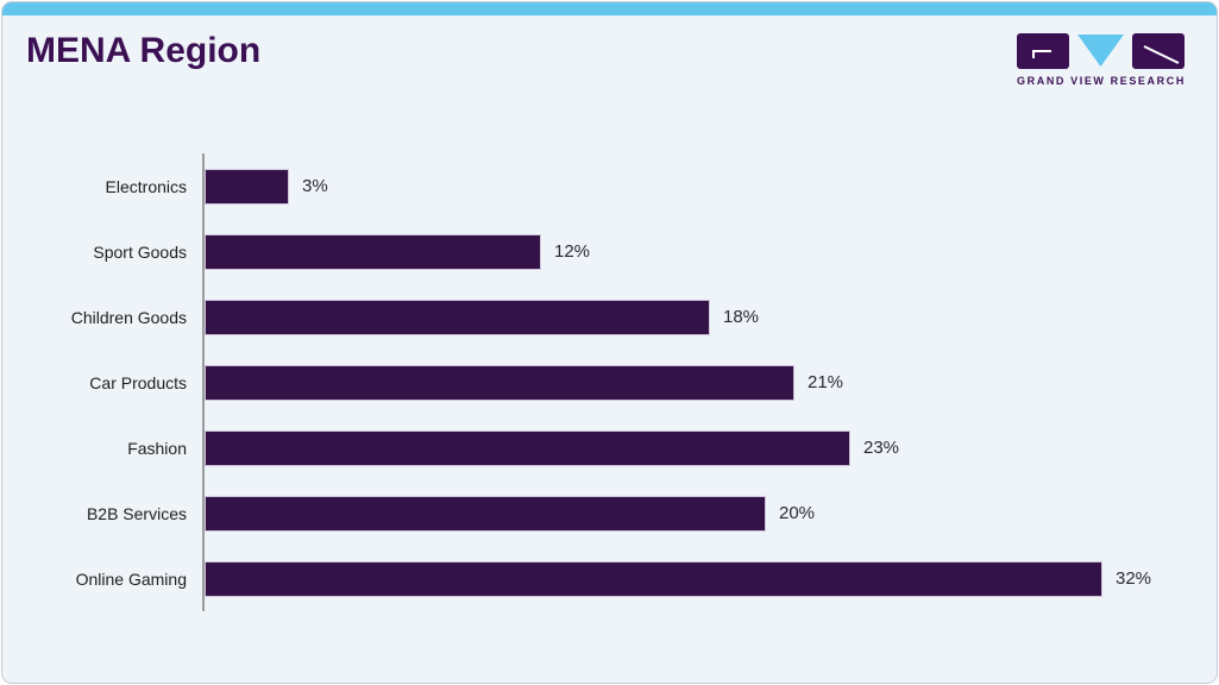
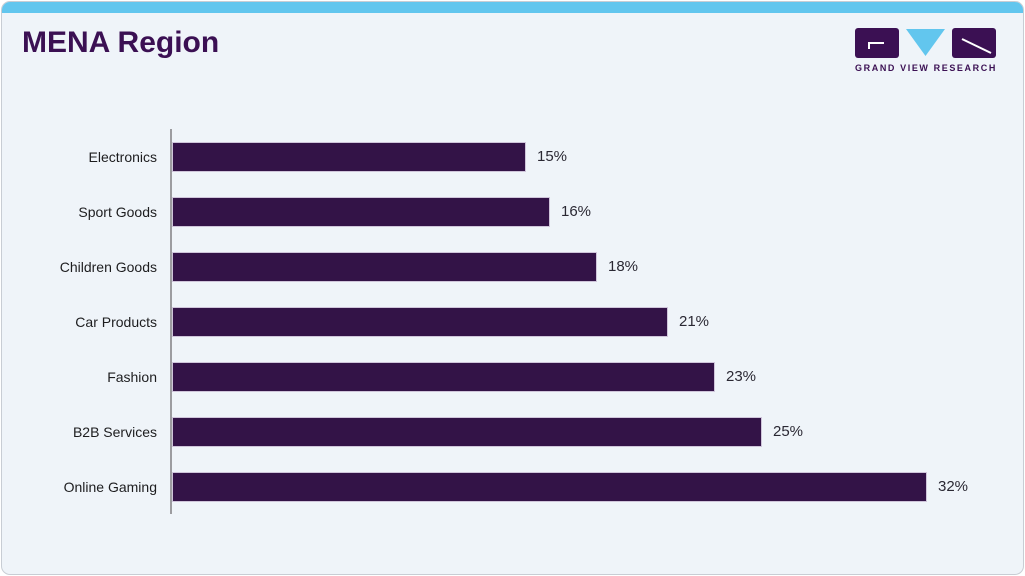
Electronics: 3% -> 15%
Sport Goods: 12% -> 16%
B2B Services: 20% -> 25%
